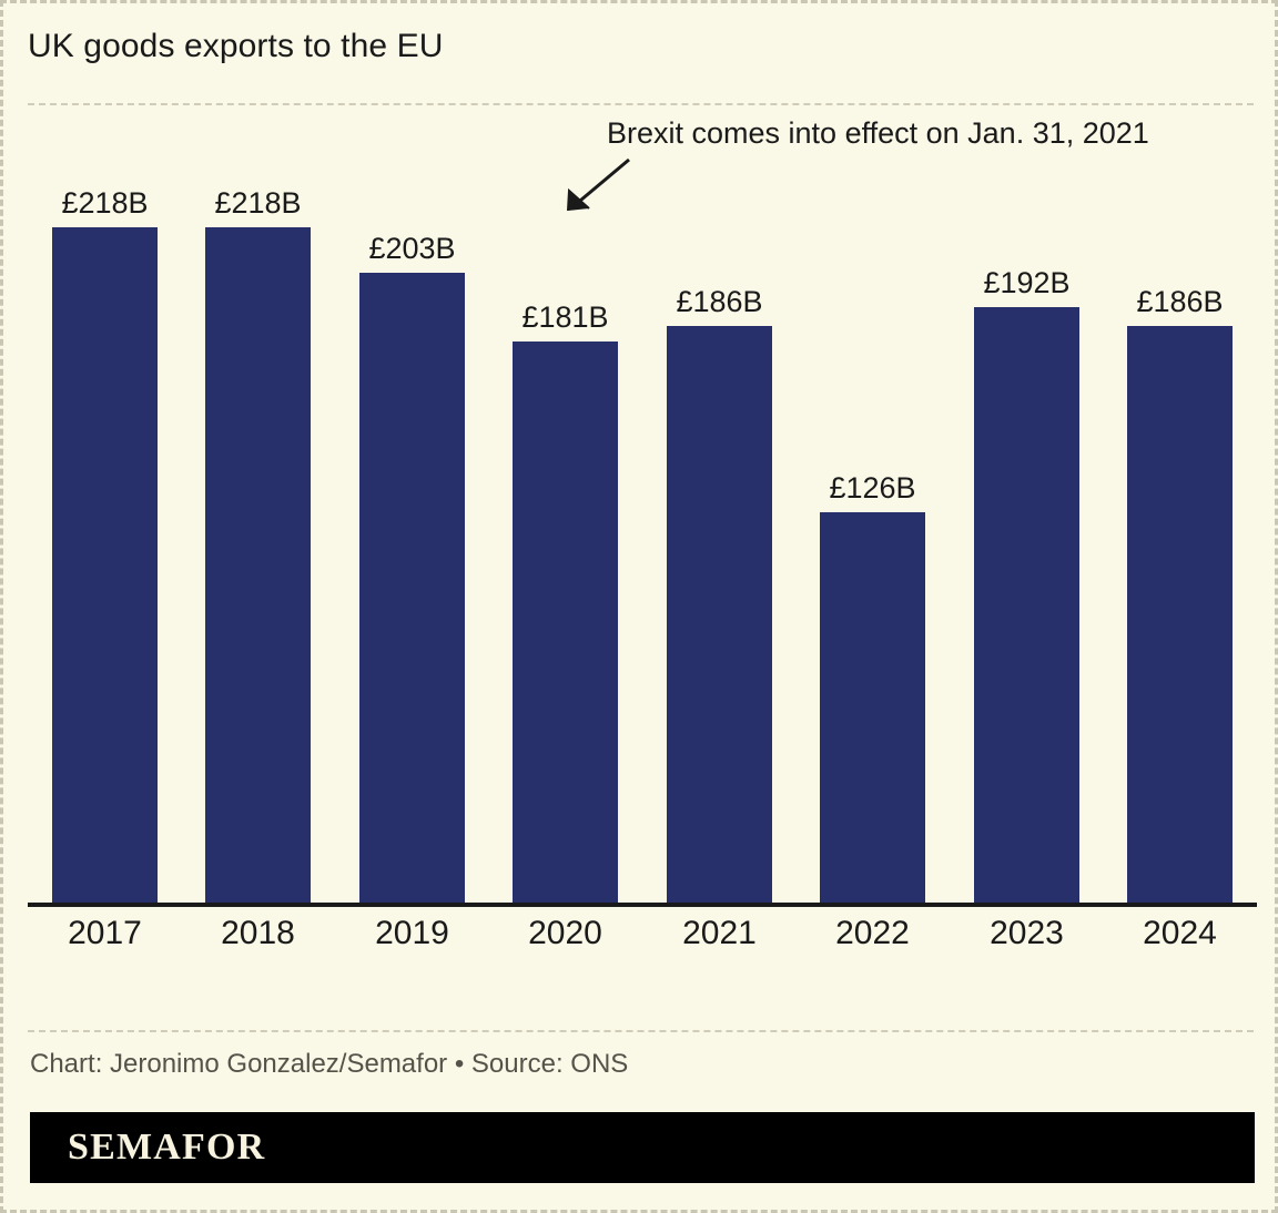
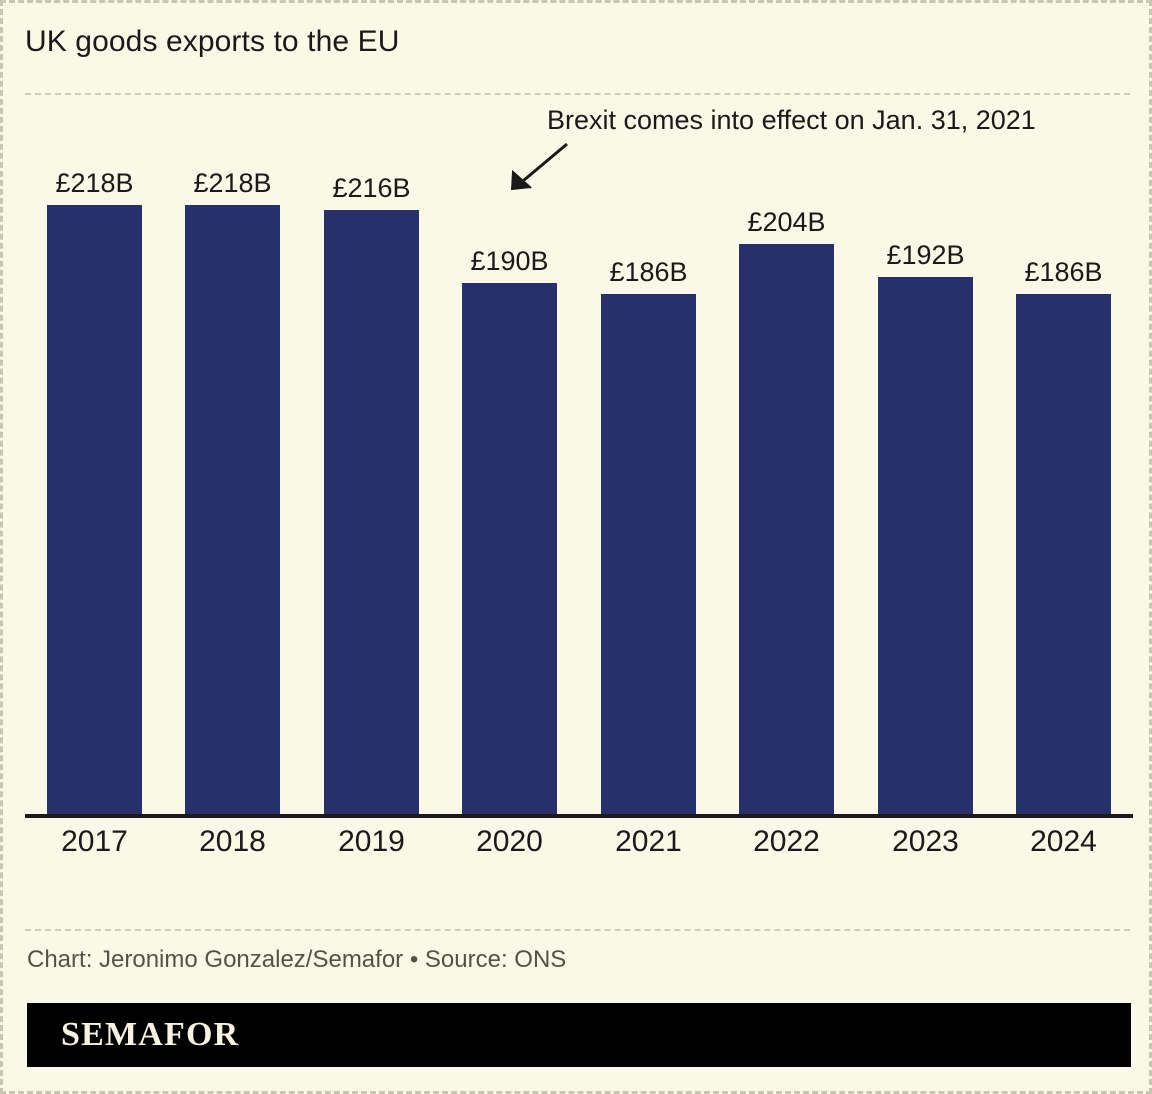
2019: £203B -> £216B
2020: £181B -> £190B
2022: £126B -> £204B
